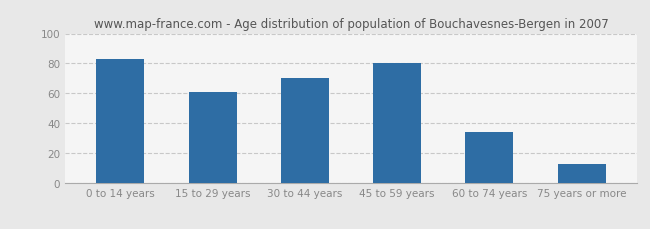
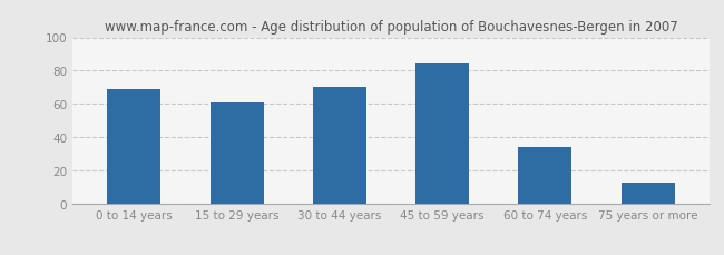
0 to 14 years: 83 -> 69
45 to 59 years: 80 -> 84
